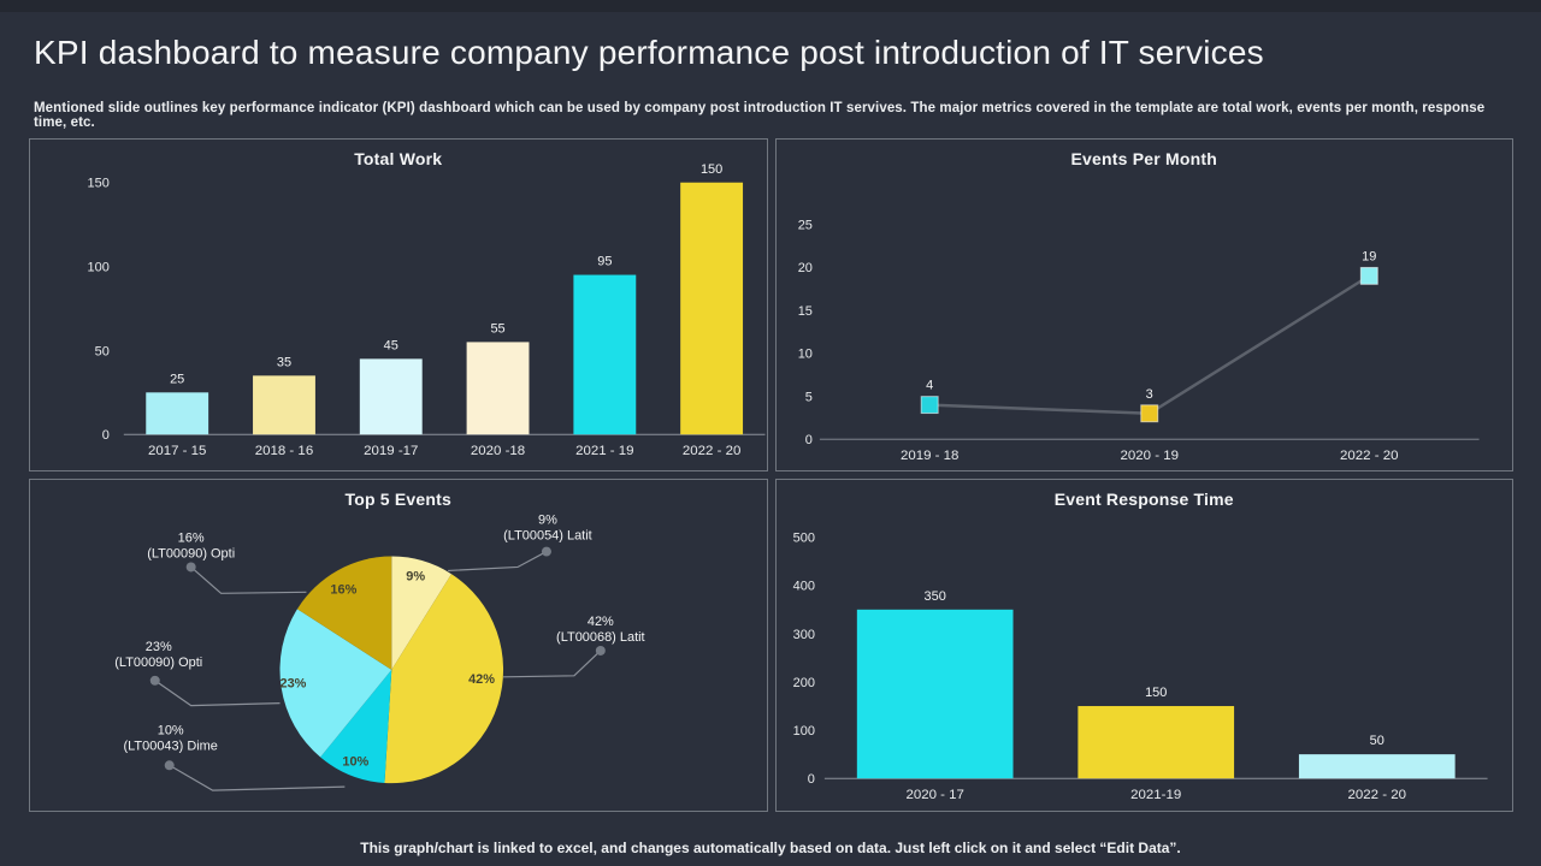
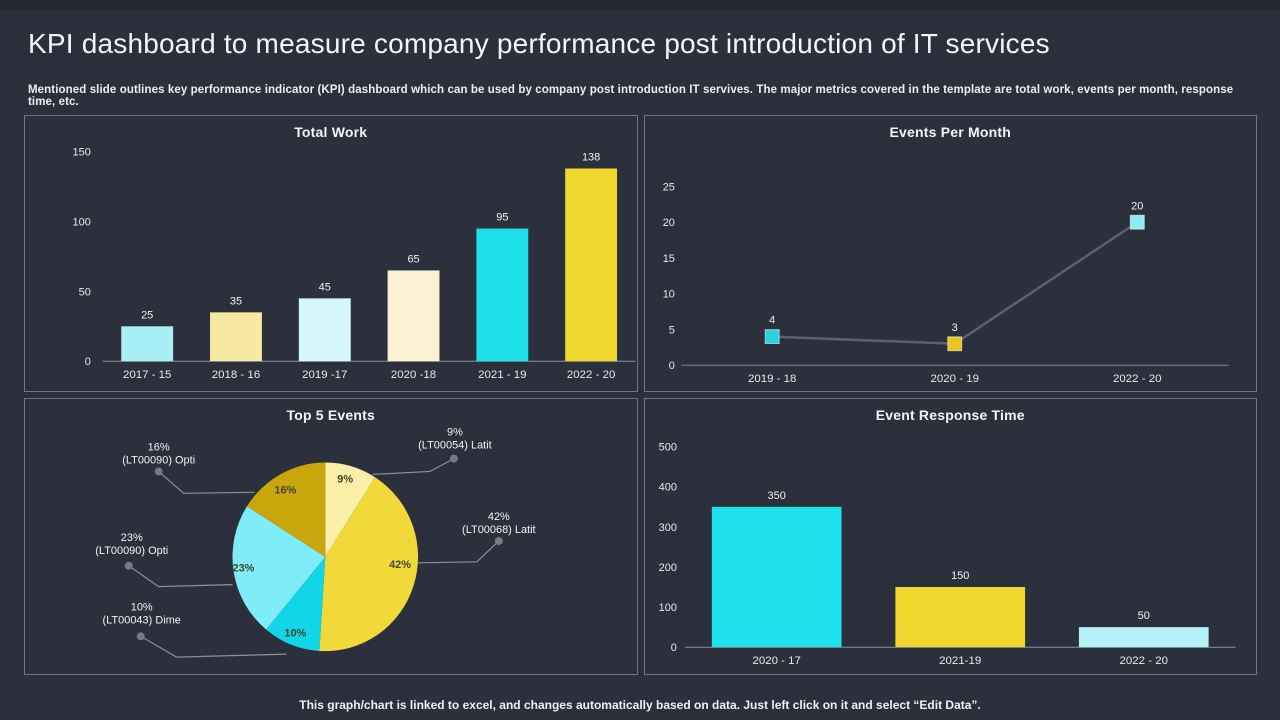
Total Work/2020 -18: 55 -> 65
Total Work/2022 - 20: 150 -> 138
Events Per Month/2022 - 20: 19 -> 20
